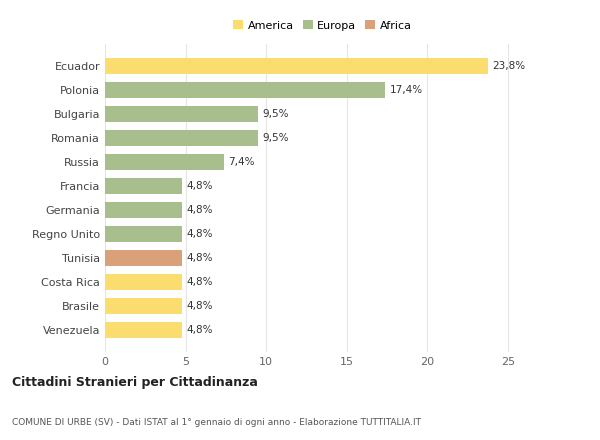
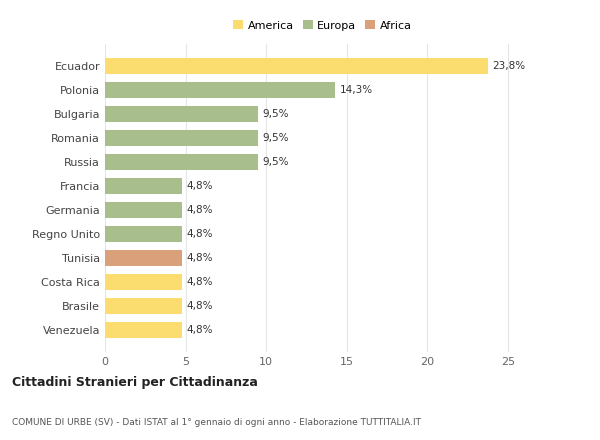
Polonia: 17,4% -> 14,3%
Russia: 7,4% -> 9,5%
